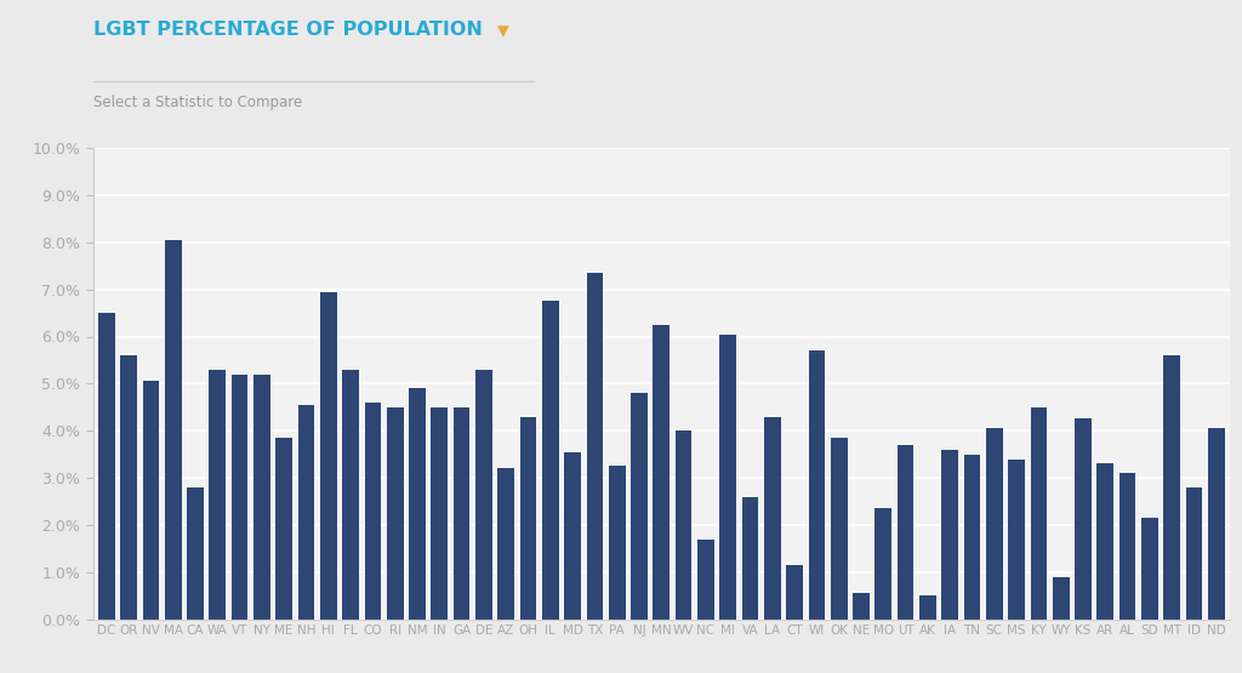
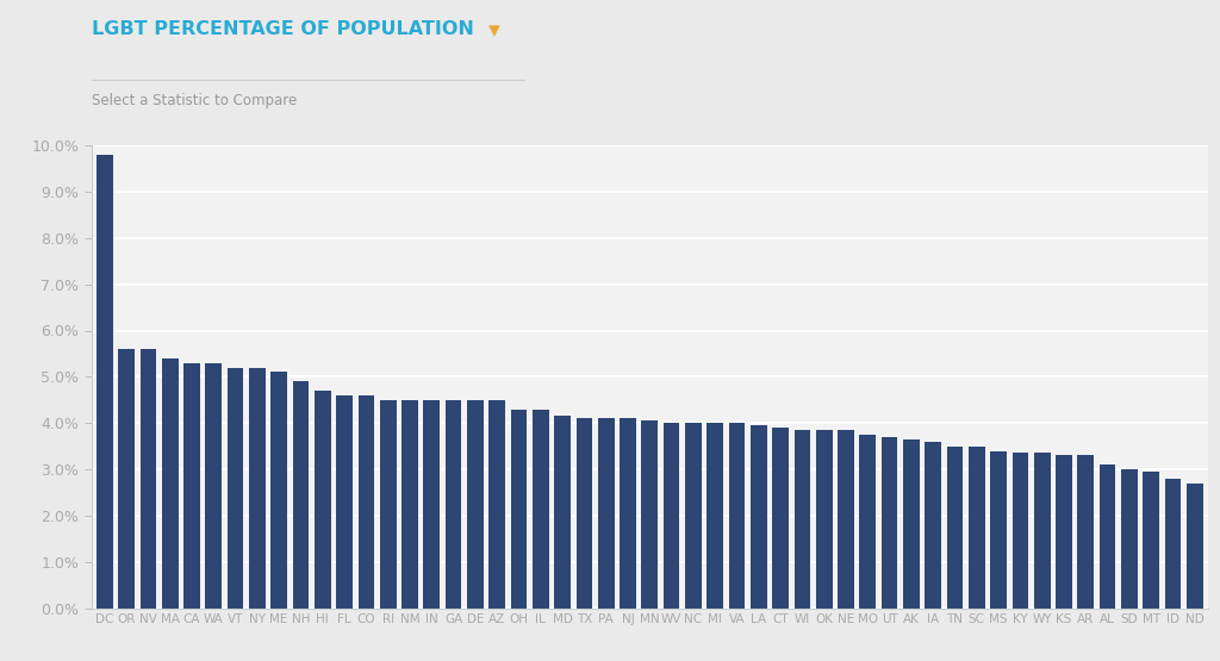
DC: 6.50% -> 9.80%
NV: 5.05% -> 5.60%
MA: 8.05% -> 5.40%
CA: 2.80% -> 5.30%
ME: 3.85% -> 5.10%
NH: 4.55% -> 4.90%
HI: 6.95% -> 4.70%
FL: 5.30% -> 4.60%
NM: 4.90% -> 4.50%
DE: 5.30% -> 4.50%
AZ: 3.20% -> 4.50%
IL: 6.75% -> 4.30%
MD: 3.55% -> 4.15%
TX: 7.35% -> 4.10%
PA: 3.25% -> 4.10%
NJ: 4.80% -> 4.10%
MN: 6.25% -> 4.05%
NC: 1.70% -> 4.00%
MI: 6.05% -> 4.00%
VA: 2.60% -> 4.00%
LA: 4.30% -> 3.95%
CT: 1.15% -> 3.90%
WI: 5.70% -> 3.85%
NE: 0.55% -> 3.85%
MO: 2.35% -> 3.75%
AK: 0.50% -> 3.65%
SC: 4.05% -> 3.50%
KY: 4.50% -> 3.35%
WY: 0.90% -> 3.35%
KS: 4.25% -> 3.30%
SD: 2.15% -> 3.00%
MT: 5.60% -> 2.95%
ND: 4.05% -> 2.70%
